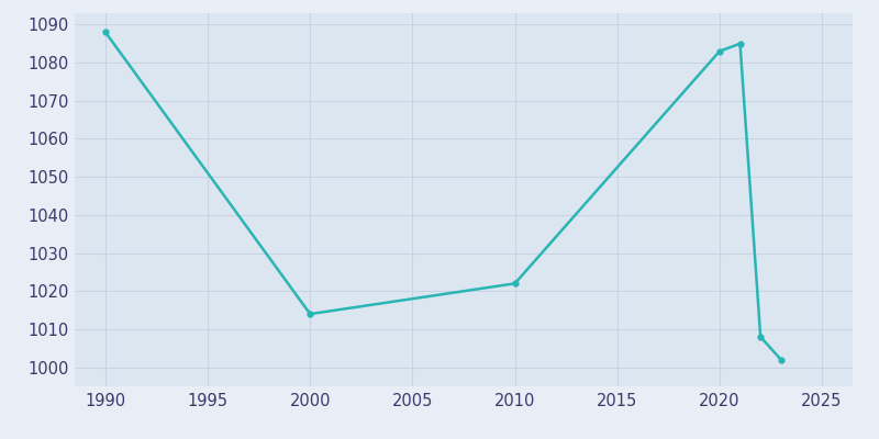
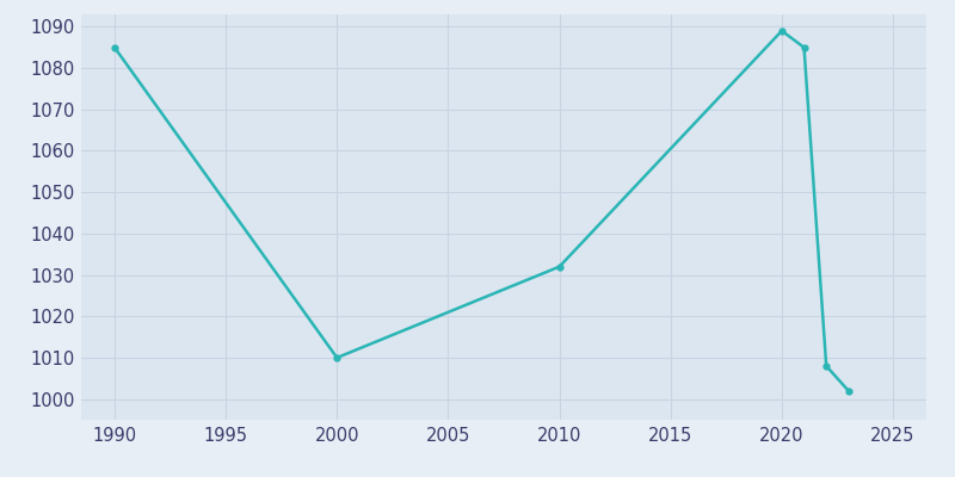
1990: 1088 -> 1085
2000: 1014 -> 1010
2010: 1022 -> 1032
2020: 1083 -> 1089
